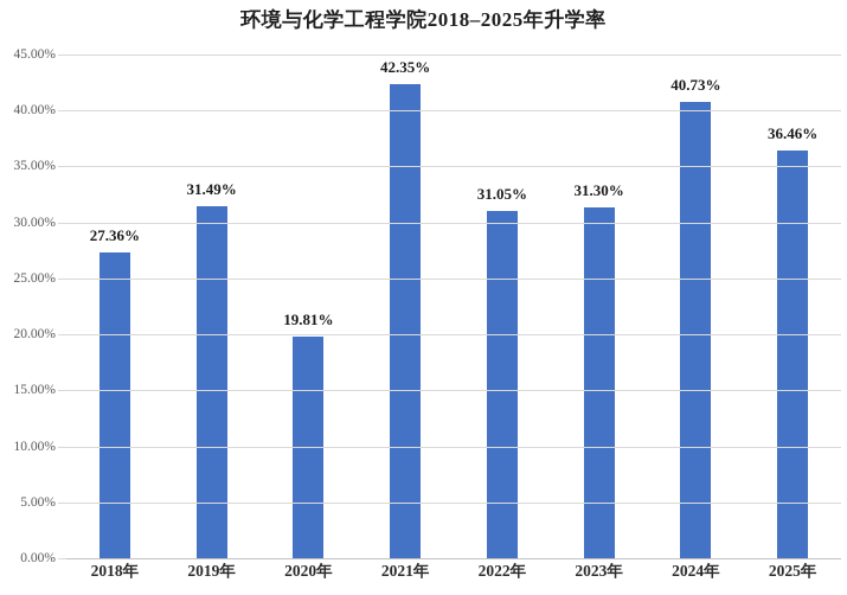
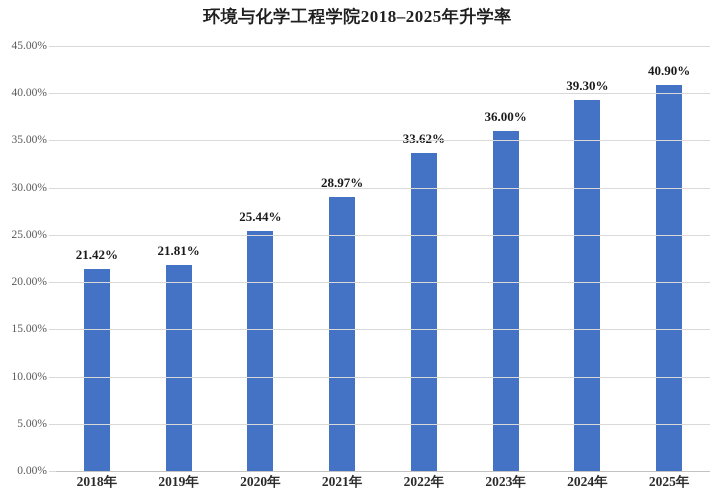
2018年: 27.36% -> 21.42%
2019年: 31.49% -> 21.81%
2020年: 19.81% -> 25.44%
2021年: 42.35% -> 28.97%
2022年: 31.05% -> 33.62%
2023年: 31.30% -> 36.00%
2024年: 40.73% -> 39.30%
2025年: 36.46% -> 40.90%
